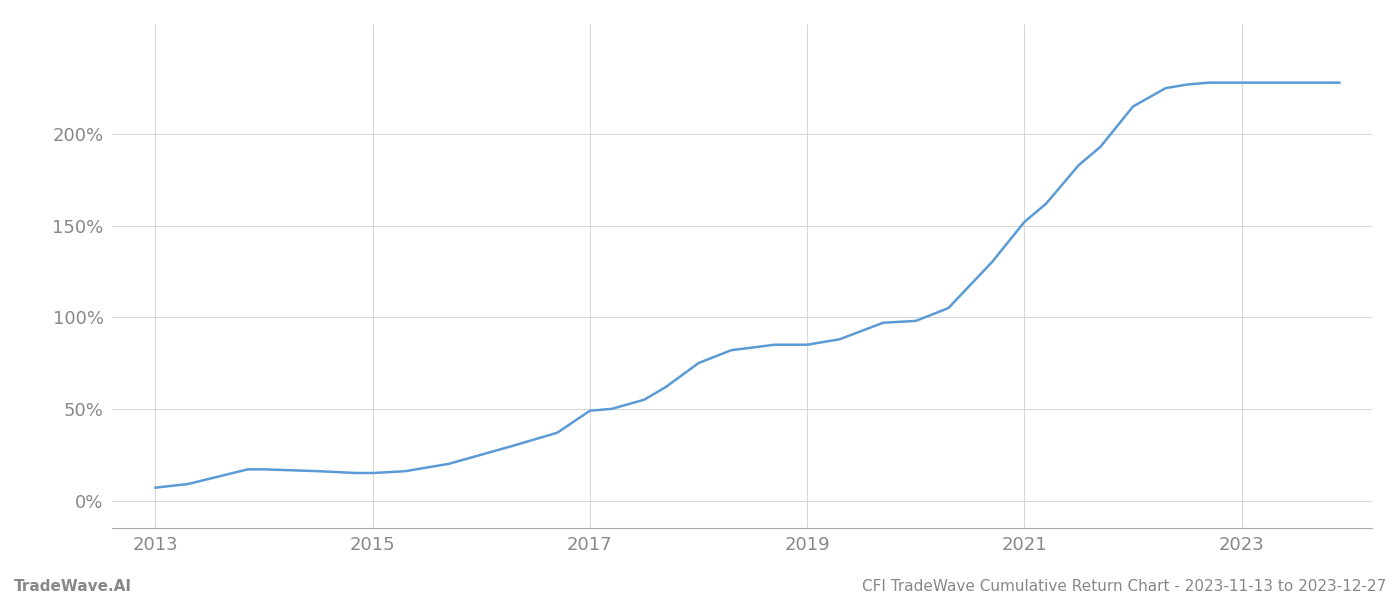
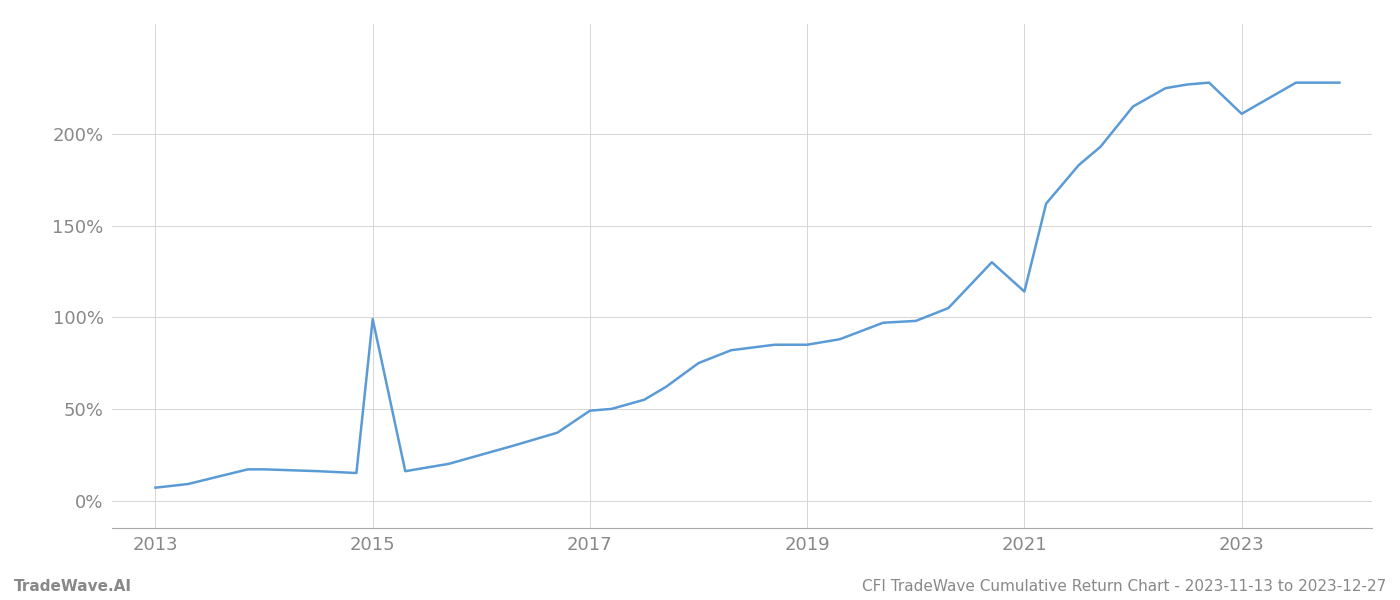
2015: 15% -> 99%
2021: 152% -> 114%
2023: 228% -> 211%
